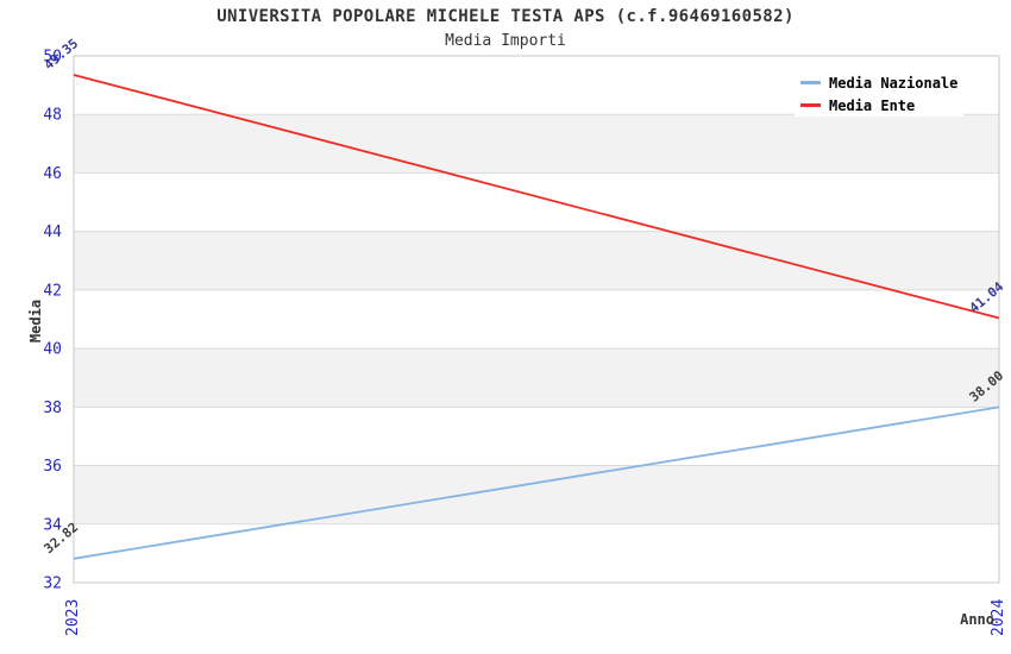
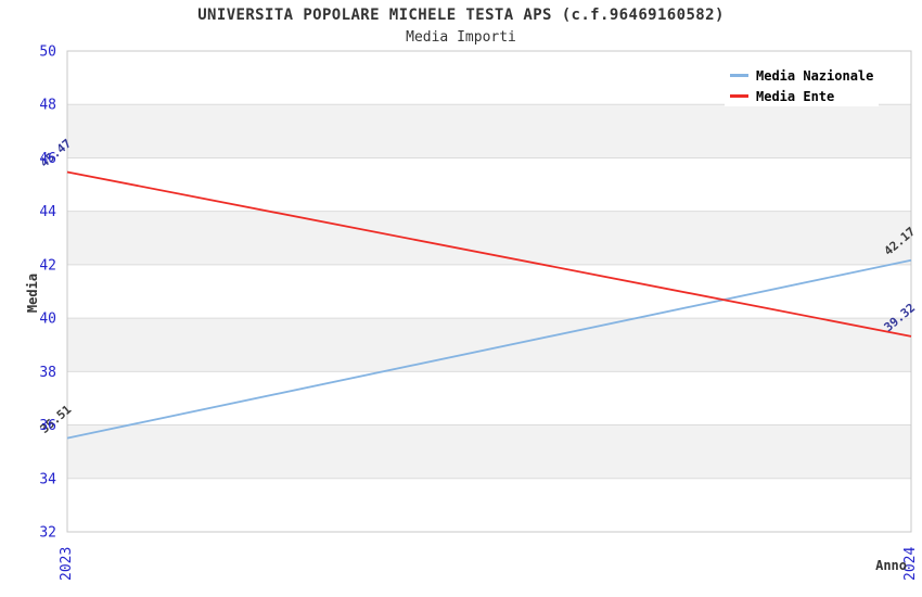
Media Nazionale/2023: 32.82 -> 35.51
Media Ente/2023: 49.35 -> 45.47
Media Nazionale/2024: 38.00 -> 42.17
Media Ente/2024: 41.04 -> 39.32
